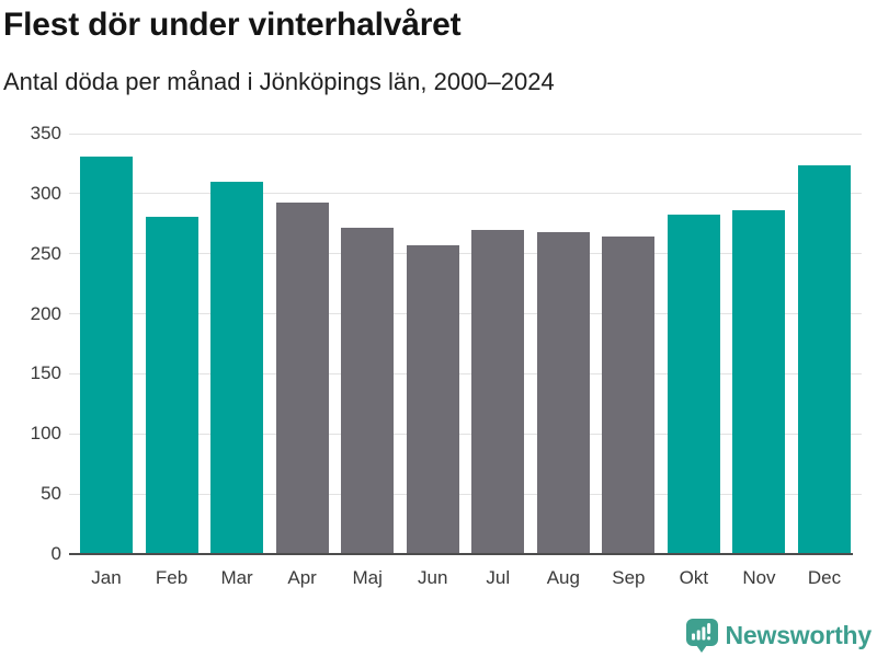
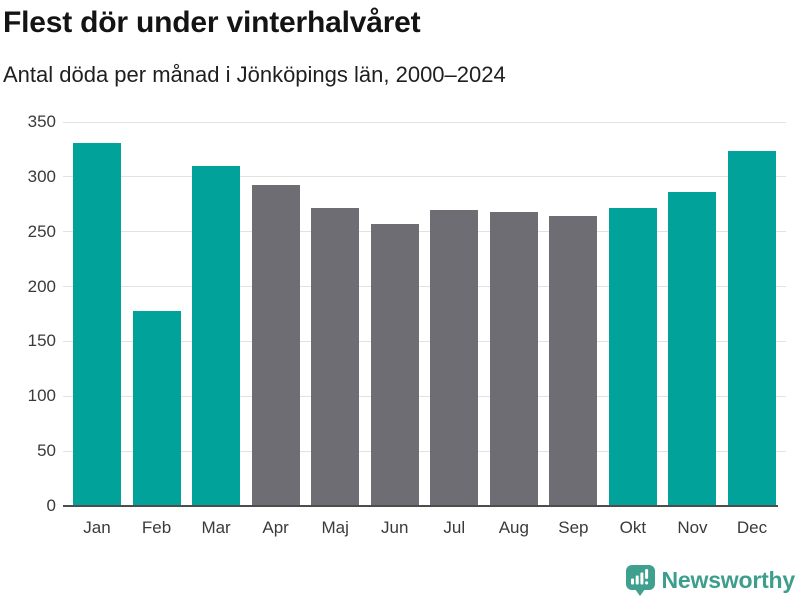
Feb: 281 -> 178
Okt: 283 -> 272
